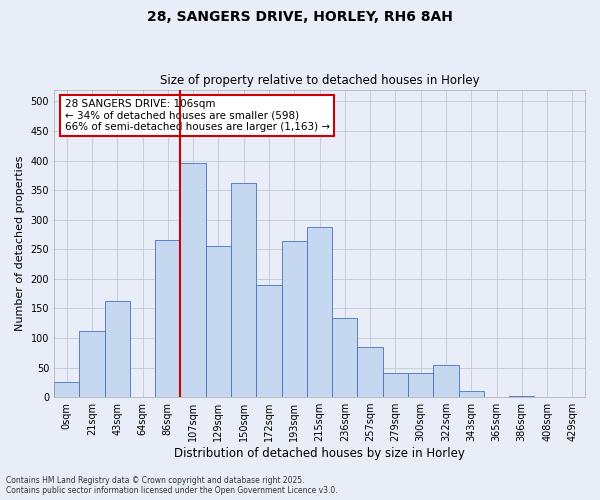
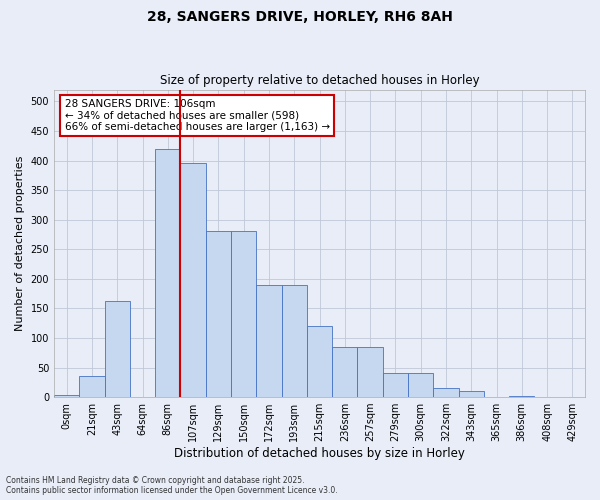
0sqm: 26 -> 3
21sqm: 112 -> 35
86sqm: 266 -> 420
129sqm: 256 -> 280
150sqm: 362 -> 280
193sqm: 264 -> 190
215sqm: 288 -> 120
236sqm: 134 -> 85
322sqm: 54 -> 15
